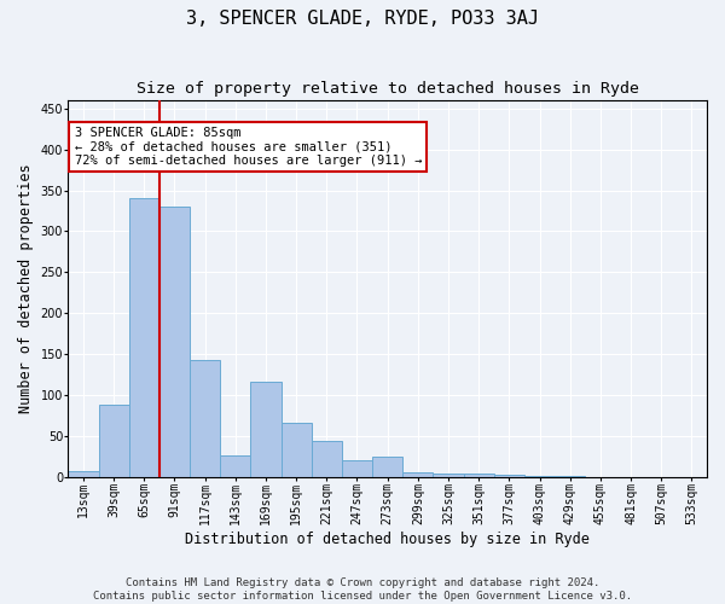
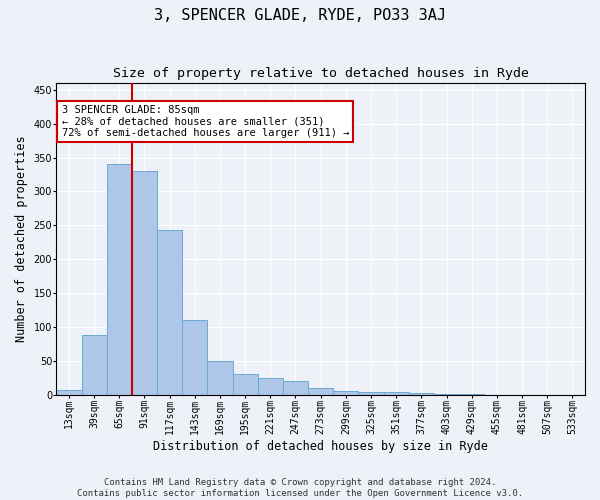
117sqm: 142 -> 243
143sqm: 26 -> 110
169sqm: 116 -> 50
195sqm: 66 -> 30
221sqm: 44 -> 25
273sqm: 24 -> 9
